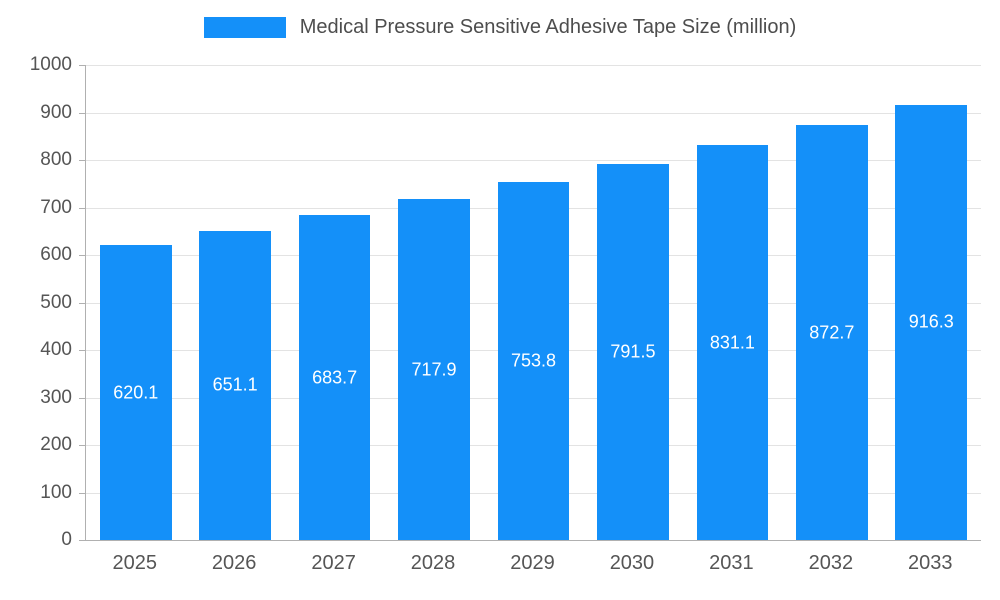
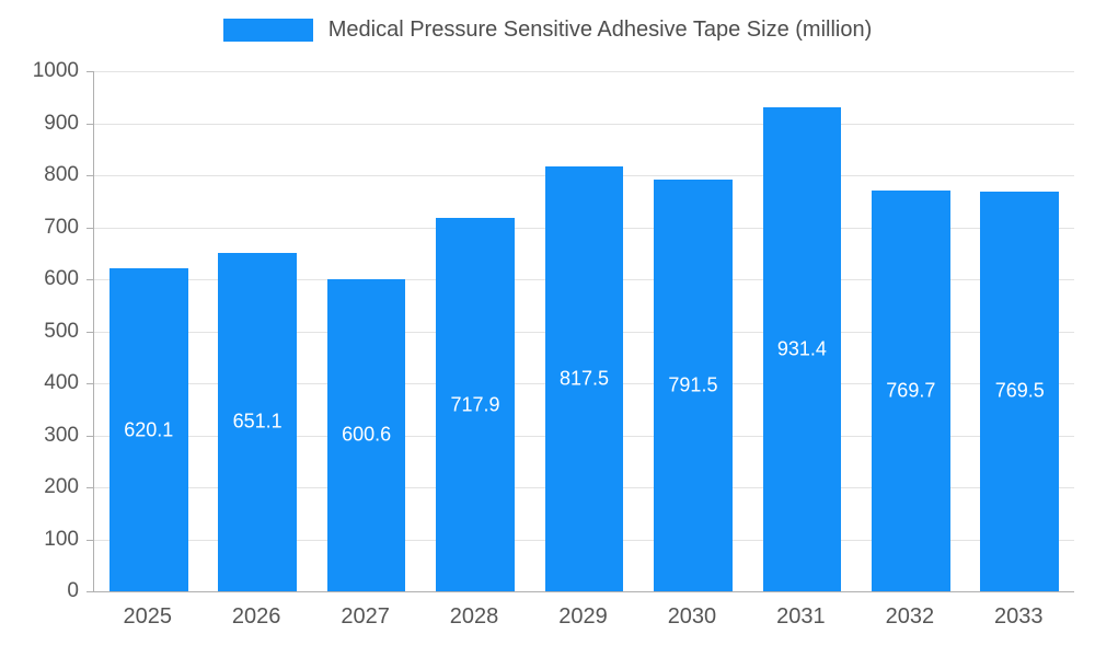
2027: 683.7 -> 600.6
2029: 753.8 -> 817.5
2031: 831.1 -> 931.4
2032: 872.7 -> 769.7
2033: 916.3 -> 769.5
